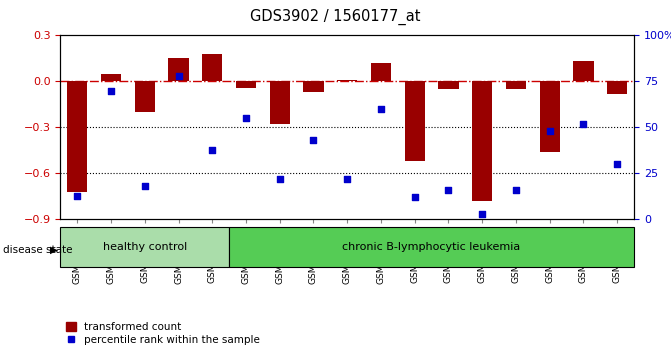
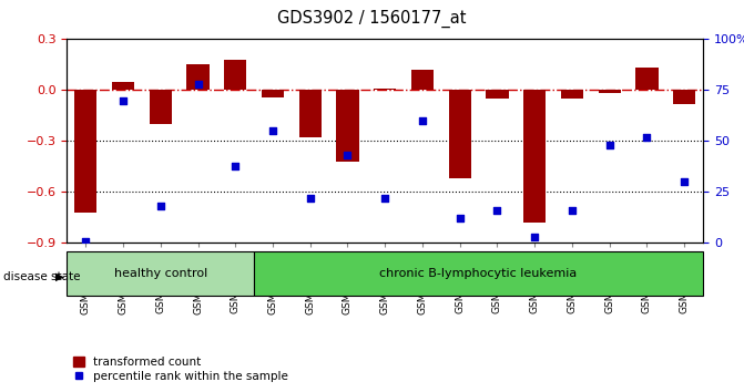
percentile rank within the sample/GSM658010: 13 -> 1
transformed count/GSM658017: -0.07 -> -0.42
transformed count/GSM658024: -0.46 -> -0.02
